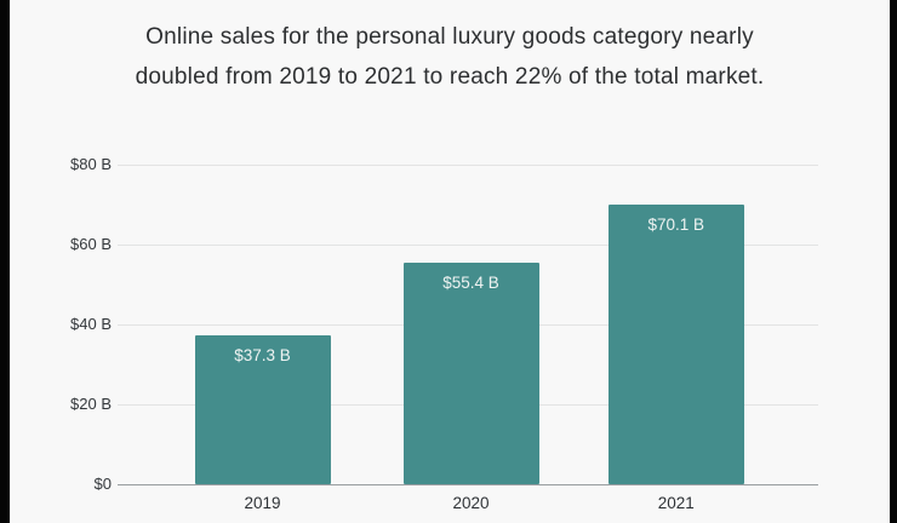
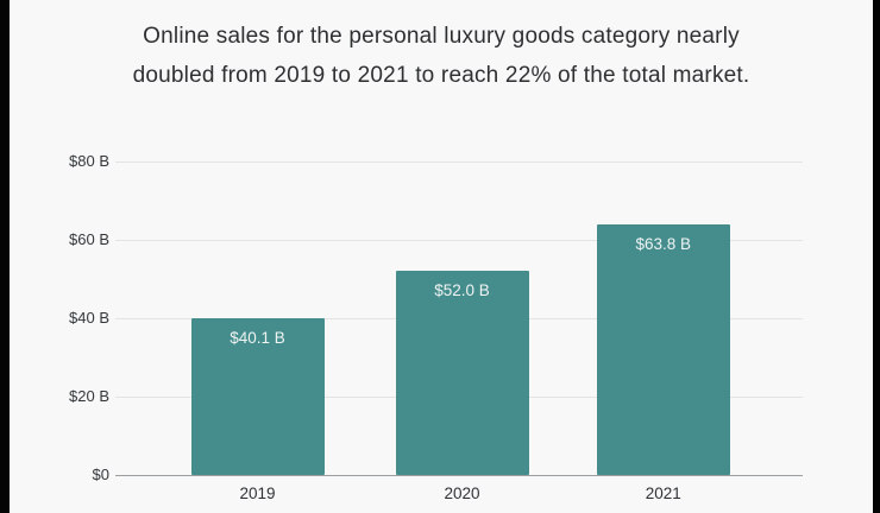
2019: $37.3 -> $40.1
2020: $55.4 -> $52.0
2021: $70.1 -> $63.8
